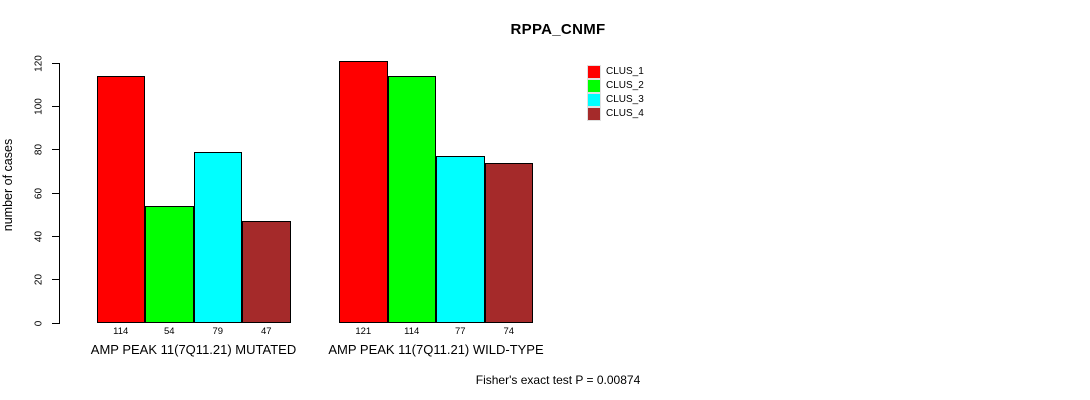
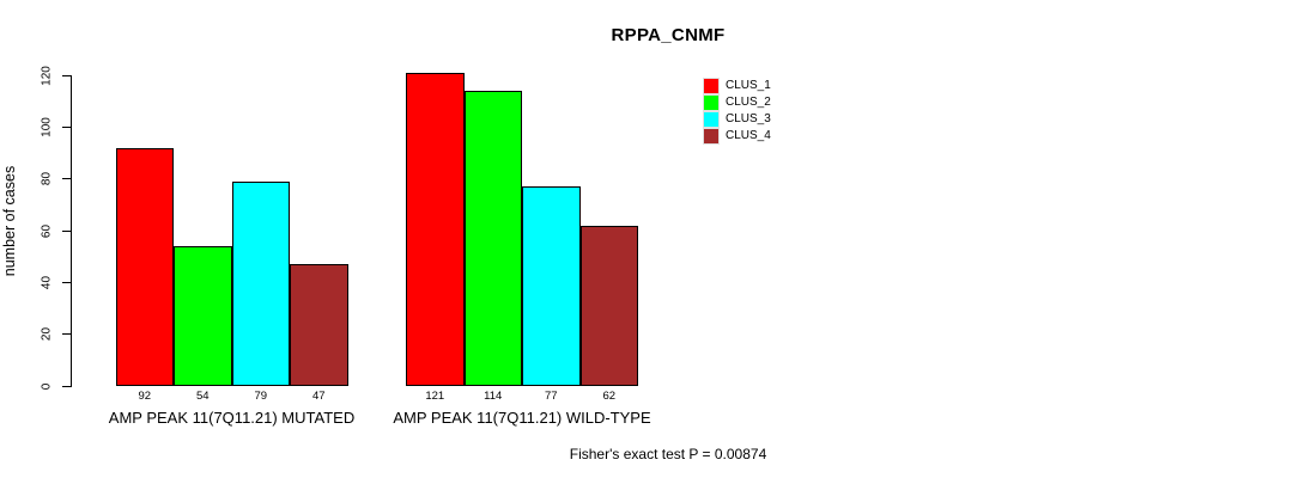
CLUS_1/AMP PEAK 11(7Q11.21) MUTATED: 114 -> 92
CLUS_4/AMP PEAK 11(7Q11.21) WILD-TYPE: 74 -> 62
